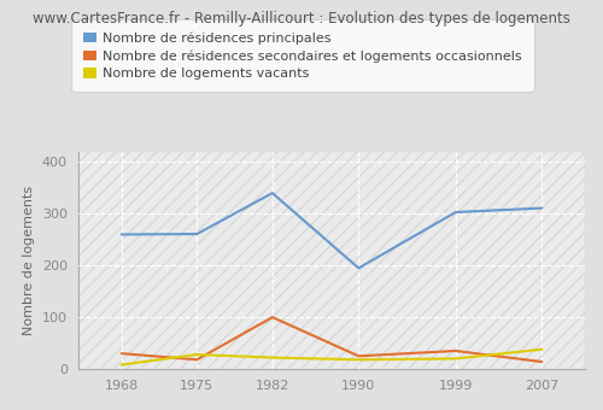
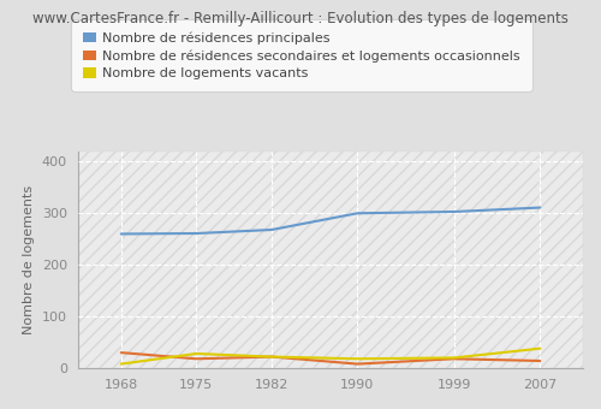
Nombre de résidences principales/1982: 340 -> 268
Nombre de résidences secondaires et logements occasionnels/1982: 100 -> 22
Nombre de résidences principales/1990: 195 -> 300
Nombre de résidences secondaires et logements occasionnels/1990: 25 -> 8
Nombre de résidences secondaires et logements occasionnels/1999: 35 -> 18
